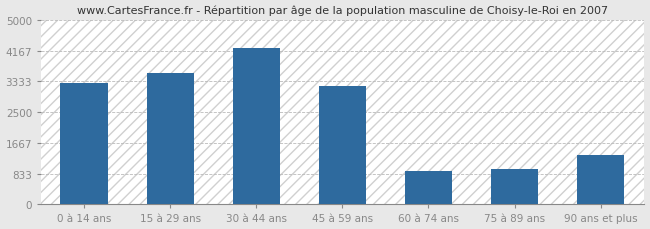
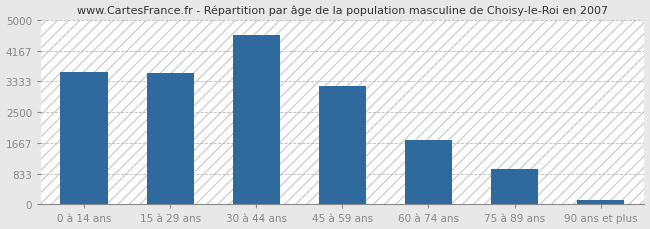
0 à 14 ans: 3300 -> 3600
30 à 44 ans: 4250 -> 4600
60 à 74 ans: 900 -> 1750
90 ans et plus: 1350 -> 120
